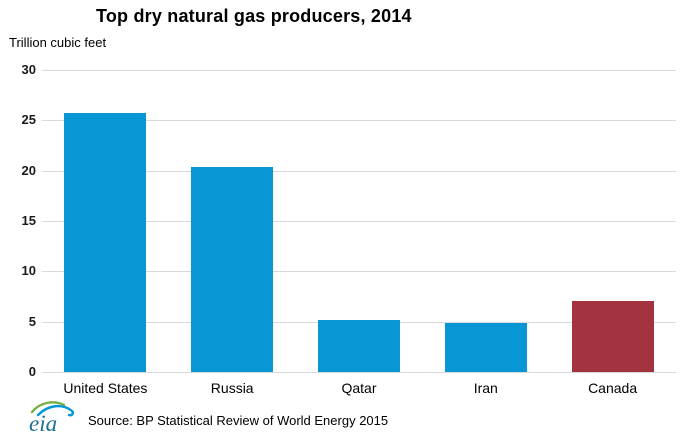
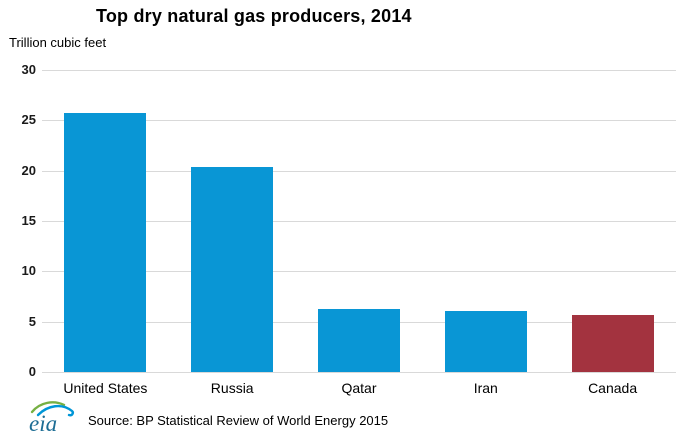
Qatar: 5.2 -> 6.3
Iran: 4.9 -> 6.1
Canada: 7.1 -> 5.7
